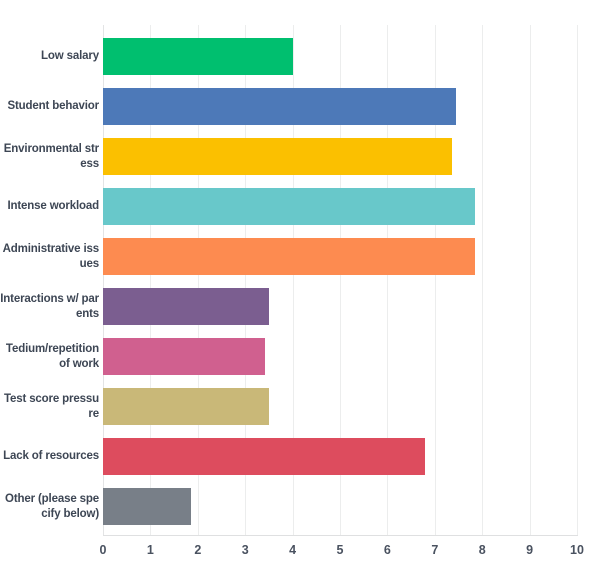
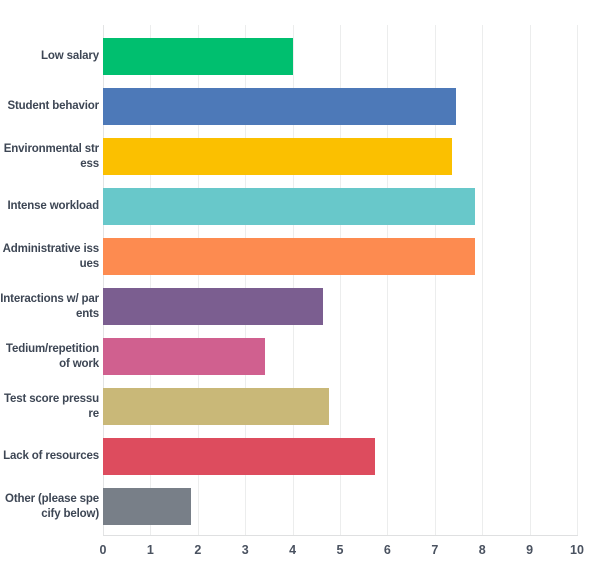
Interactions w/ parents: 3.5 -> 4.6
Test score pressure: 3.5 -> 4.8
Lack of resources: 6.8 -> 5.7
